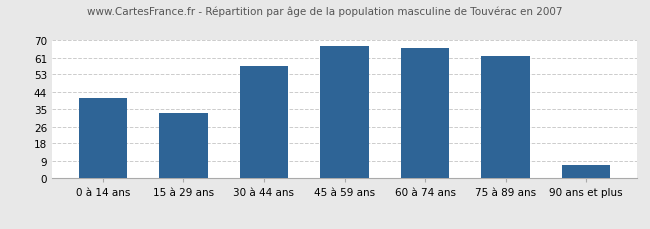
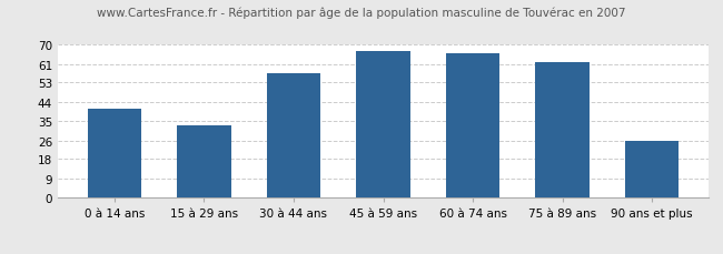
90 ans et plus: 7 -> 26
